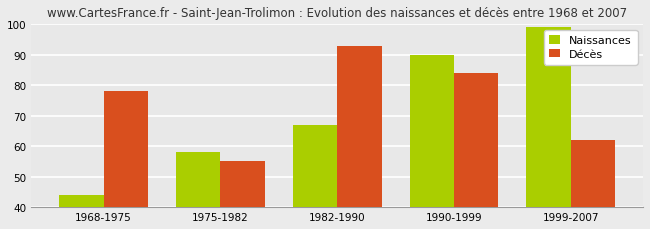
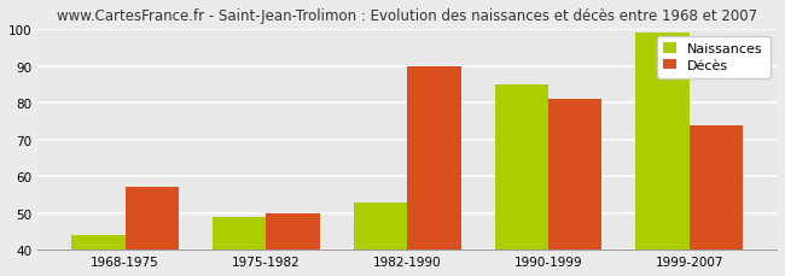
Décès/1968-1975: 78 -> 57
Naissances/1975-1982: 58 -> 49
Décès/1975-1982: 55 -> 50
Naissances/1982-1990: 67 -> 53
Décès/1982-1990: 93 -> 90
Naissances/1990-1999: 90 -> 85
Décès/1990-1999: 84 -> 81
Décès/1999-2007: 62 -> 74
